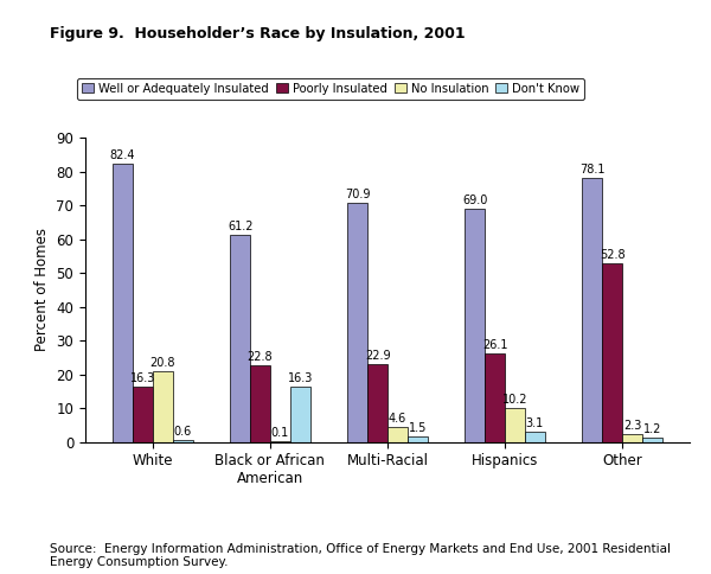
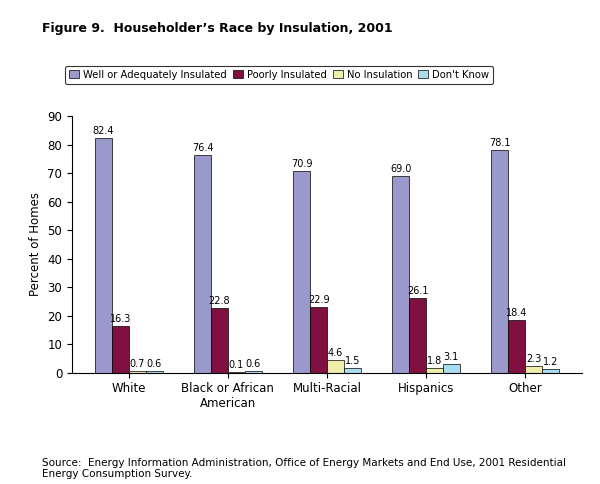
No Insulation/White: 20.8 -> 0.7
Well or Adequately Insulated/Black or African American: 61.2 -> 76.4
Don't Know/Black or African American: 16.3 -> 0.6
No Insulation/Hispanics: 10.2 -> 1.8
Poorly Insulated/Other: 52.8 -> 18.4
